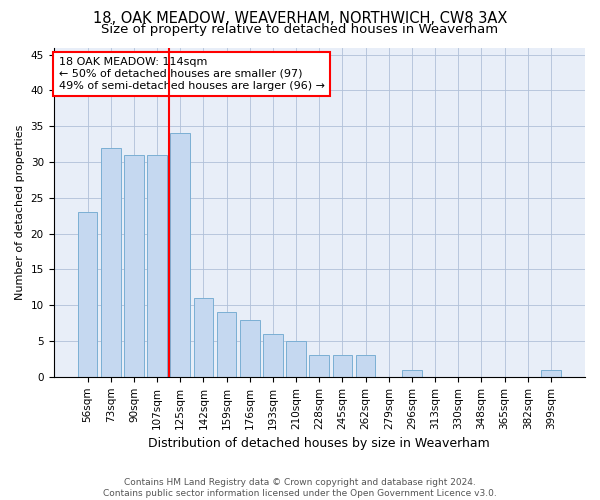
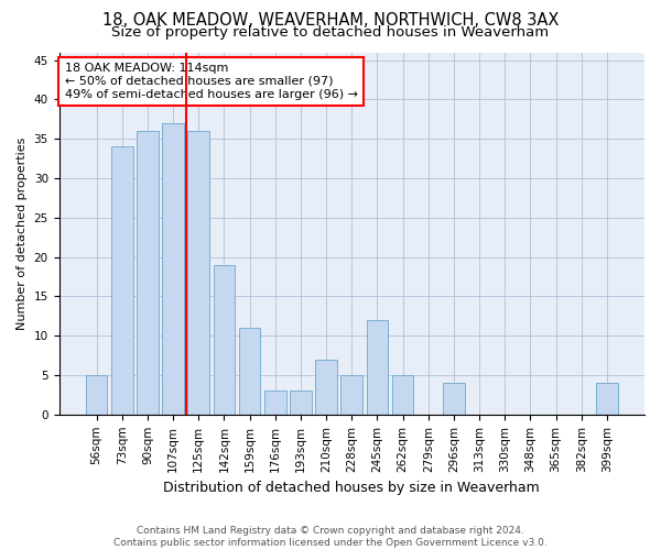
56sqm: 23 -> 5
73sqm: 32 -> 34
90sqm: 31 -> 36
107sqm: 31 -> 37
125sqm: 34 -> 36
142sqm: 11 -> 19
159sqm: 9 -> 11
176sqm: 8 -> 3
193sqm: 6 -> 3
210sqm: 5 -> 7
228sqm: 3 -> 5
245sqm: 3 -> 12
262sqm: 3 -> 5
296sqm: 1 -> 4
399sqm: 1 -> 4
